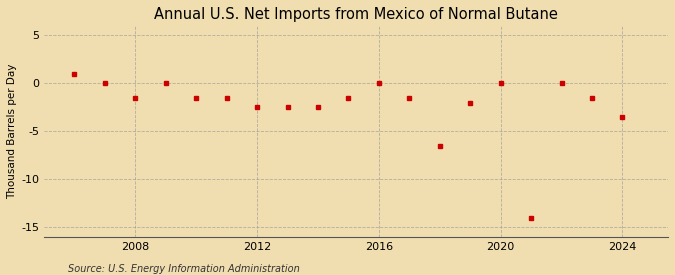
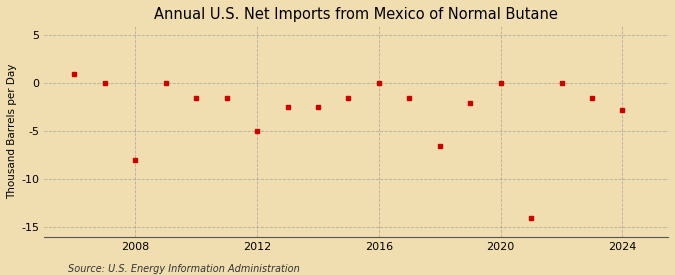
2008: -1.5 -> -8.0
2012: -2.5 -> -5.0
2024: -3.5 -> -2.8
